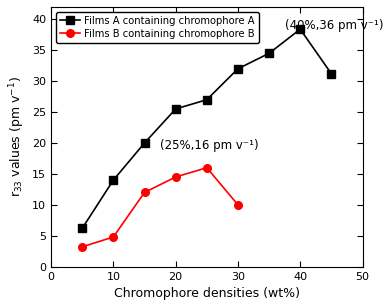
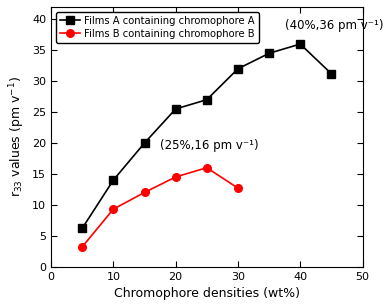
Films B containing chromophore B/10: 4.8 -> 9.3
Films B containing chromophore B/30: 10.0 -> 12.7
Films A containing chromophore A/40: 38.4 -> 36.0
